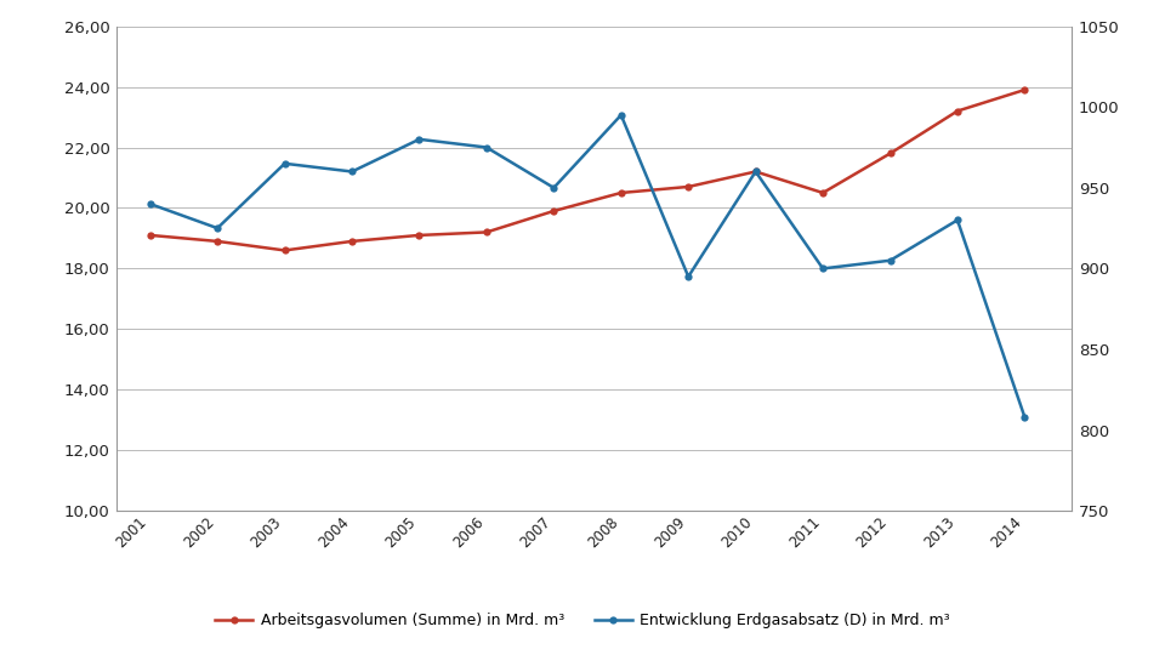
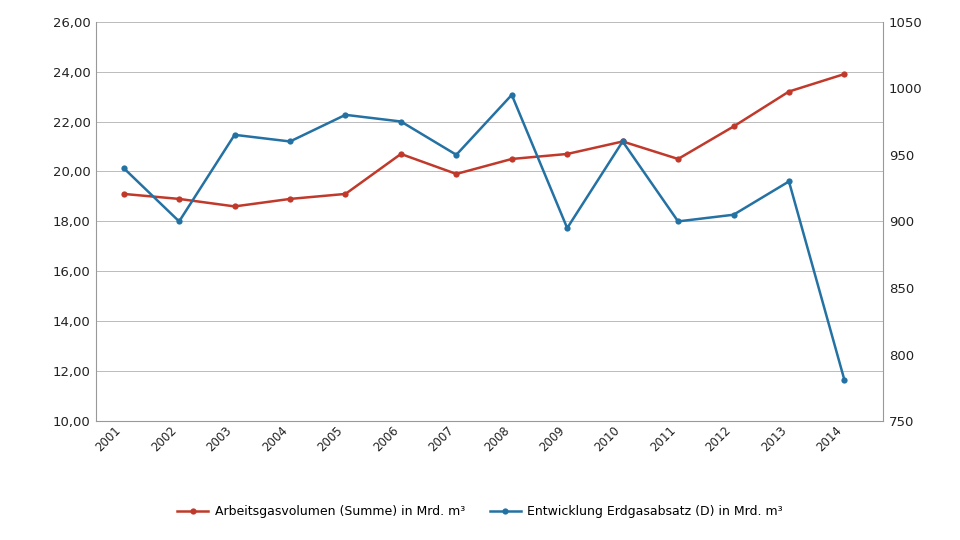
Entwicklung Erdgasabsatz (D) in Mrd. m³/2002: 925 -> 900
Arbeitsgasvolumen (Summe) in Mrd. m³/2006: 19,2 -> 20,7
Entwicklung Erdgasabsatz (D) in Mrd. m³/2014: 808 -> 781
